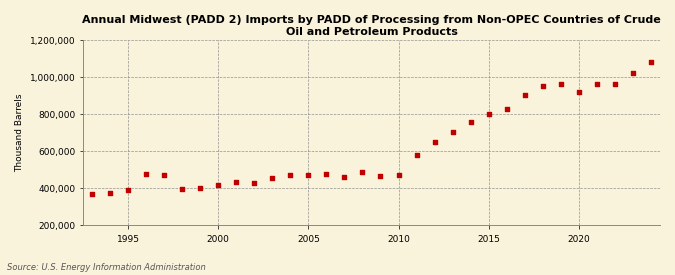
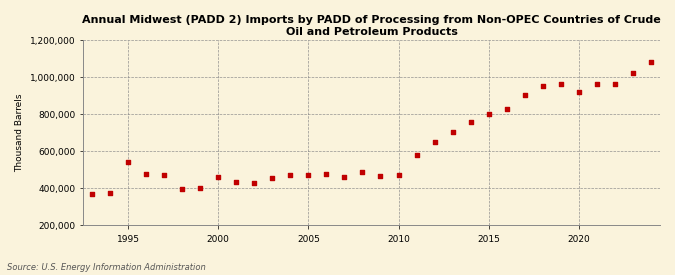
1995: 390,000 -> 540,000
2000: 420,000 -> 460,000
